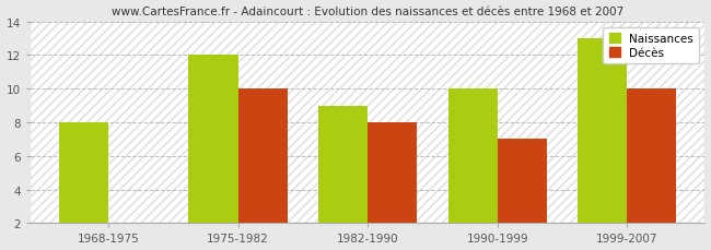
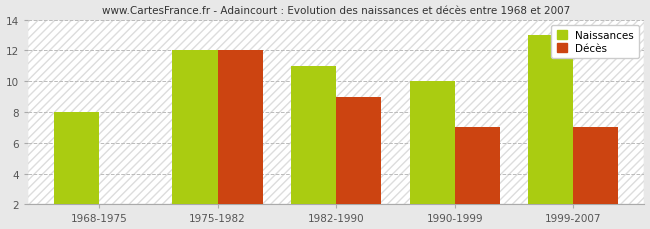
Décès/1975-1982: 10 -> 12
Naissances/1982-1990: 9 -> 11
Décès/1982-1990: 8 -> 9
Décès/1999-2007: 10 -> 7
